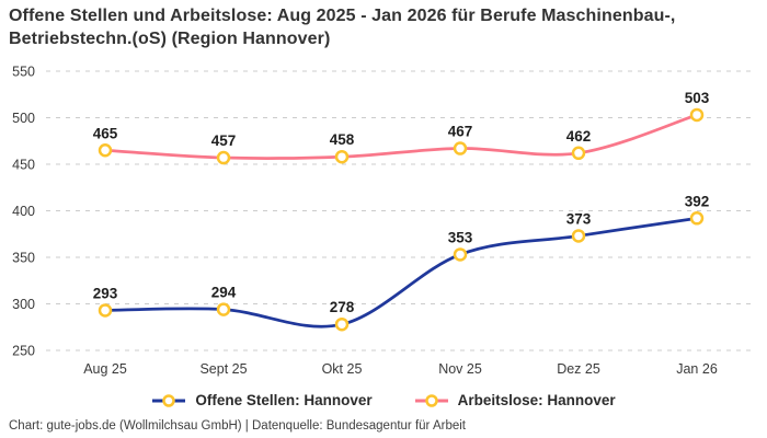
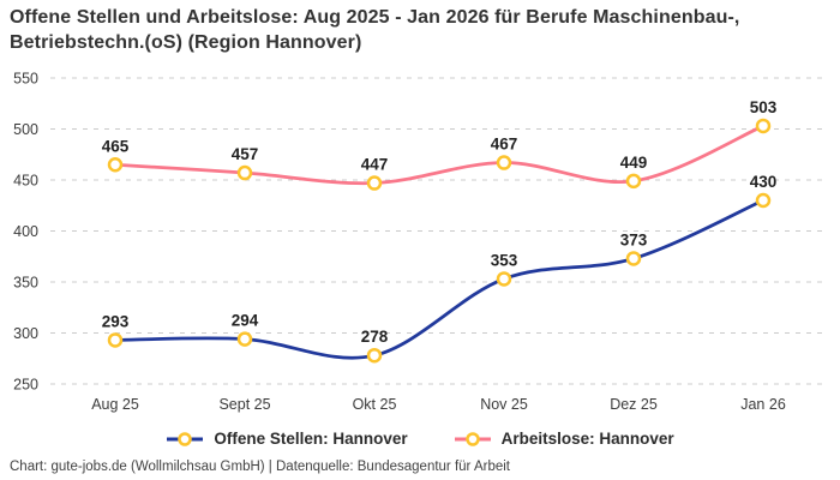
Arbeitslose: Hannover/Okt 25: 458 -> 447
Arbeitslose: Hannover/Dez 25: 462 -> 449
Offene Stellen: Hannover/Jan 26: 392 -> 430
